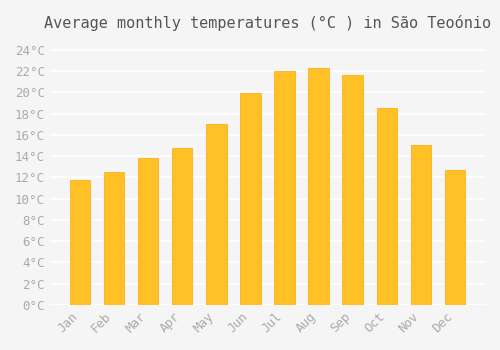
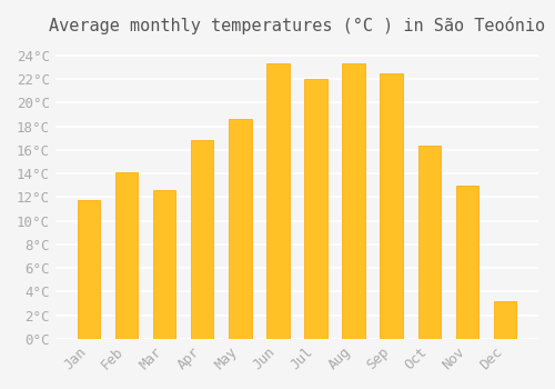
Feb: 12.5°C -> 14.1°C
Mar: 13.8°C -> 12.6°C
Apr: 14.8°C -> 16.8°C
May: 17.0°C -> 18.6°C
Jun: 19.9°C -> 23.3°C
Aug: 22.3°C -> 23.3°C
Sep: 21.6°C -> 22.5°C
Oct: 18.5°C -> 16.4°C
Nov: 15.0°C -> 13.0°C
Dec: 12.7°C -> 3.2°C
